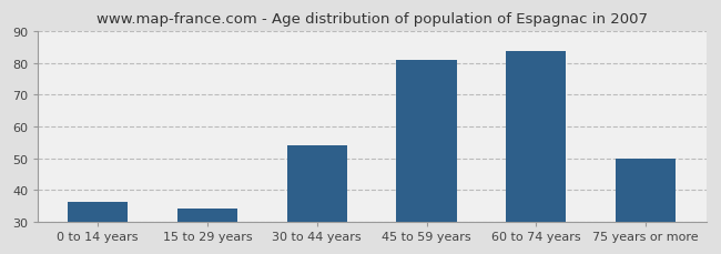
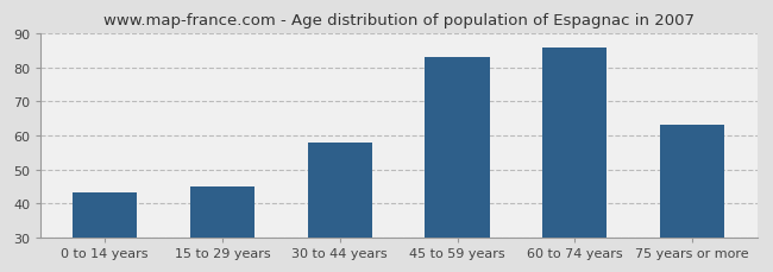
0 to 14 years: 36 -> 43
15 to 29 years: 34 -> 45
30 to 44 years: 54 -> 58
45 to 59 years: 81 -> 83
60 to 74 years: 84 -> 86
75 years or more: 50 -> 63
